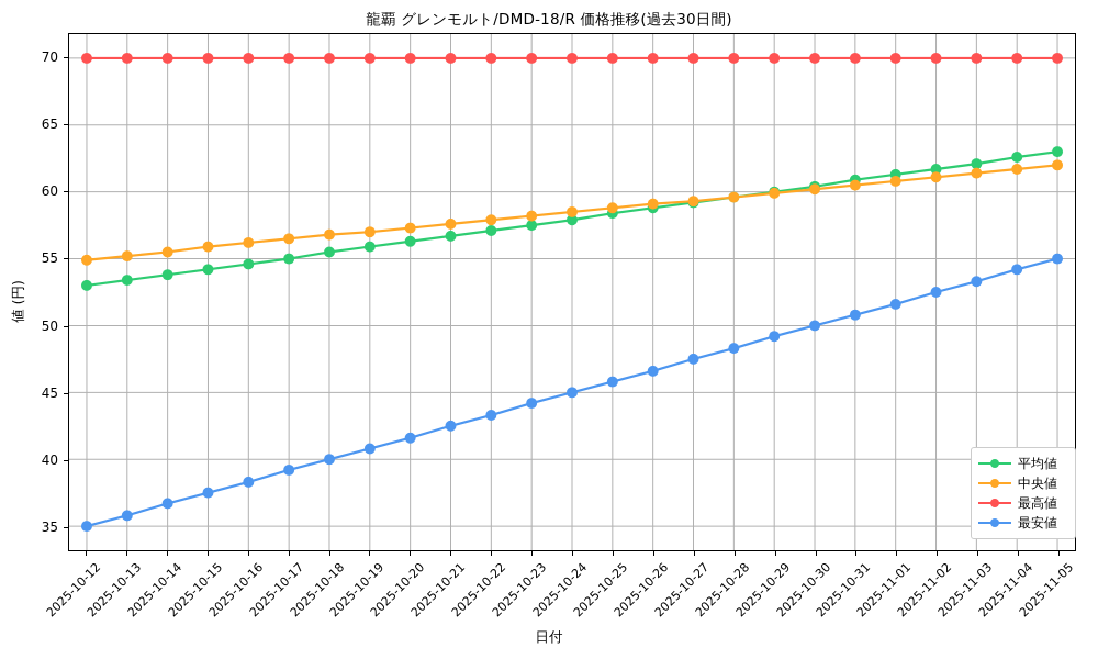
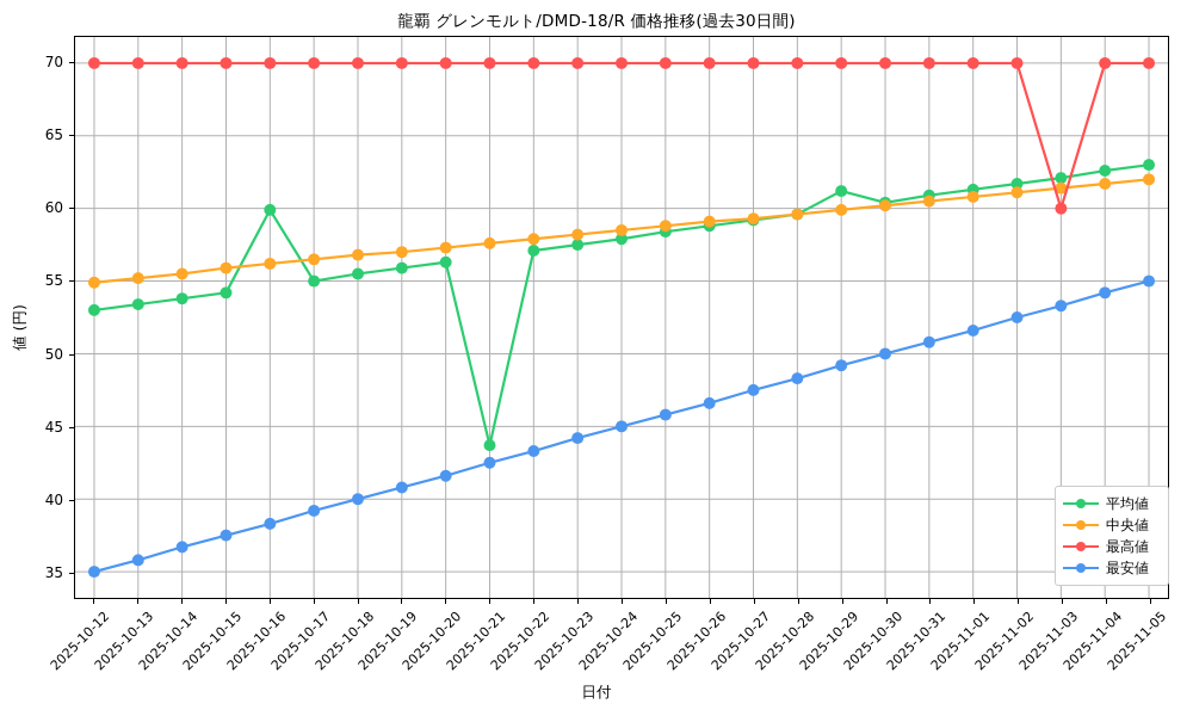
平均値/2025-10-16: 54.6 -> 59.9
平均値/2025-10-21: 56.7 -> 43.7
平均値/2025-10-29: 60.0 -> 61.2
最高値/2025-11-03: 70 -> 60
